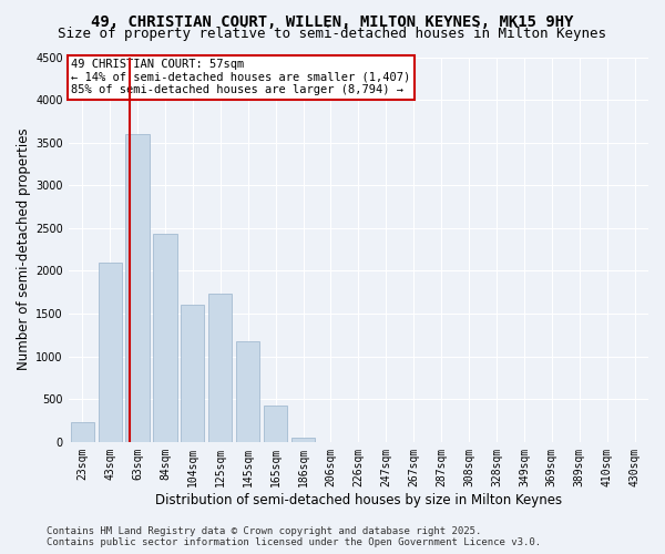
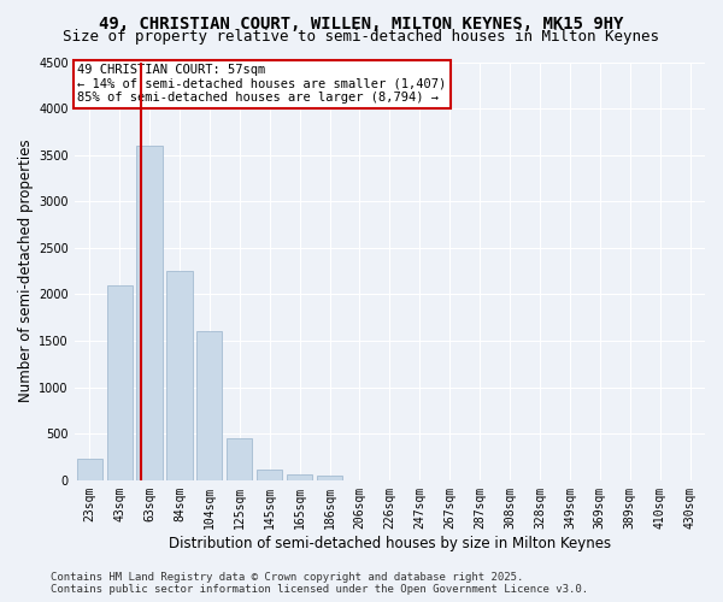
84sqm: 2440 -> 2250
125sqm: 1740 -> 450
145sqm: 1180 -> 120
165sqm: 420 -> 60
